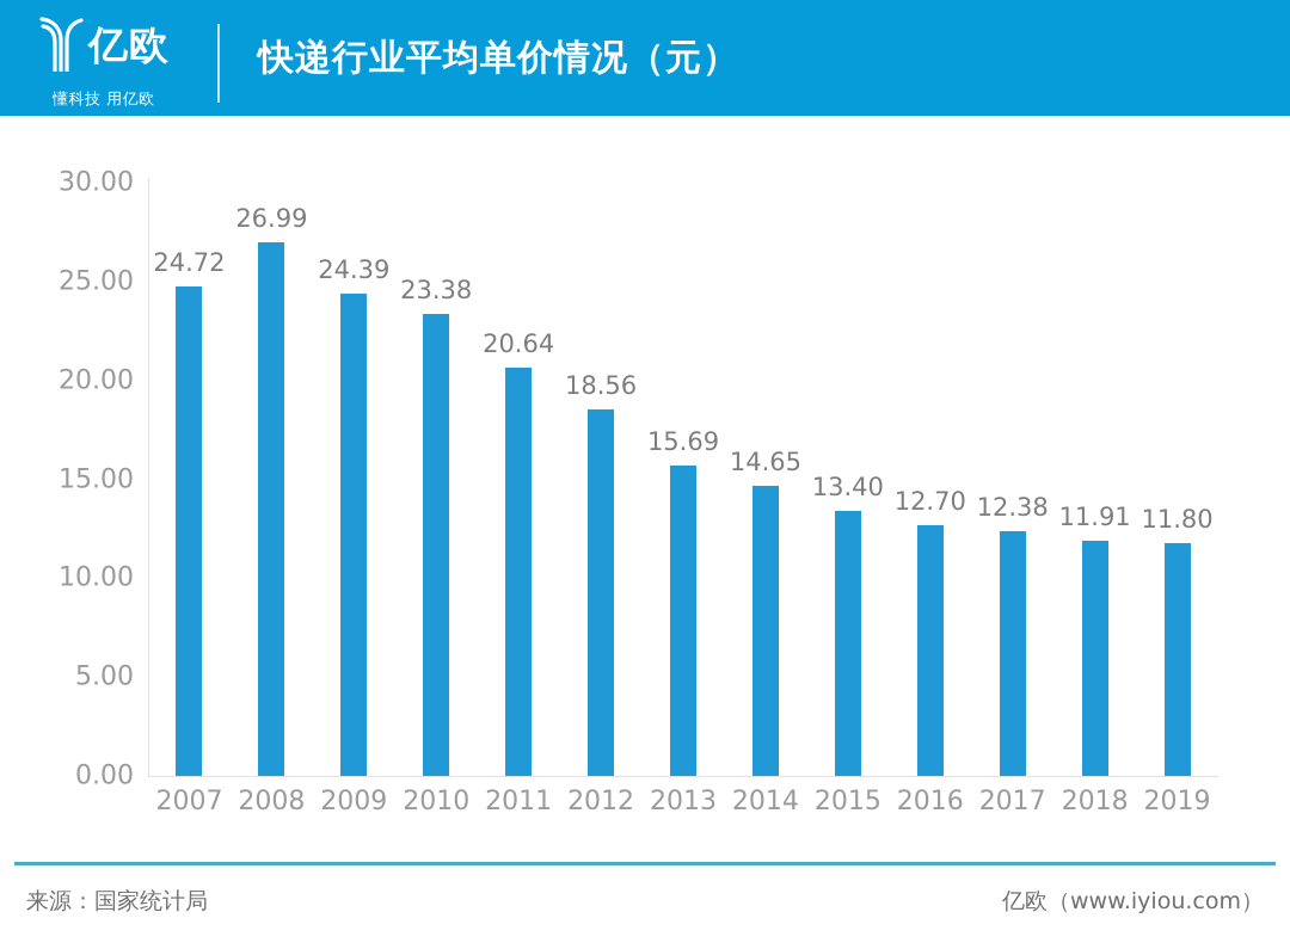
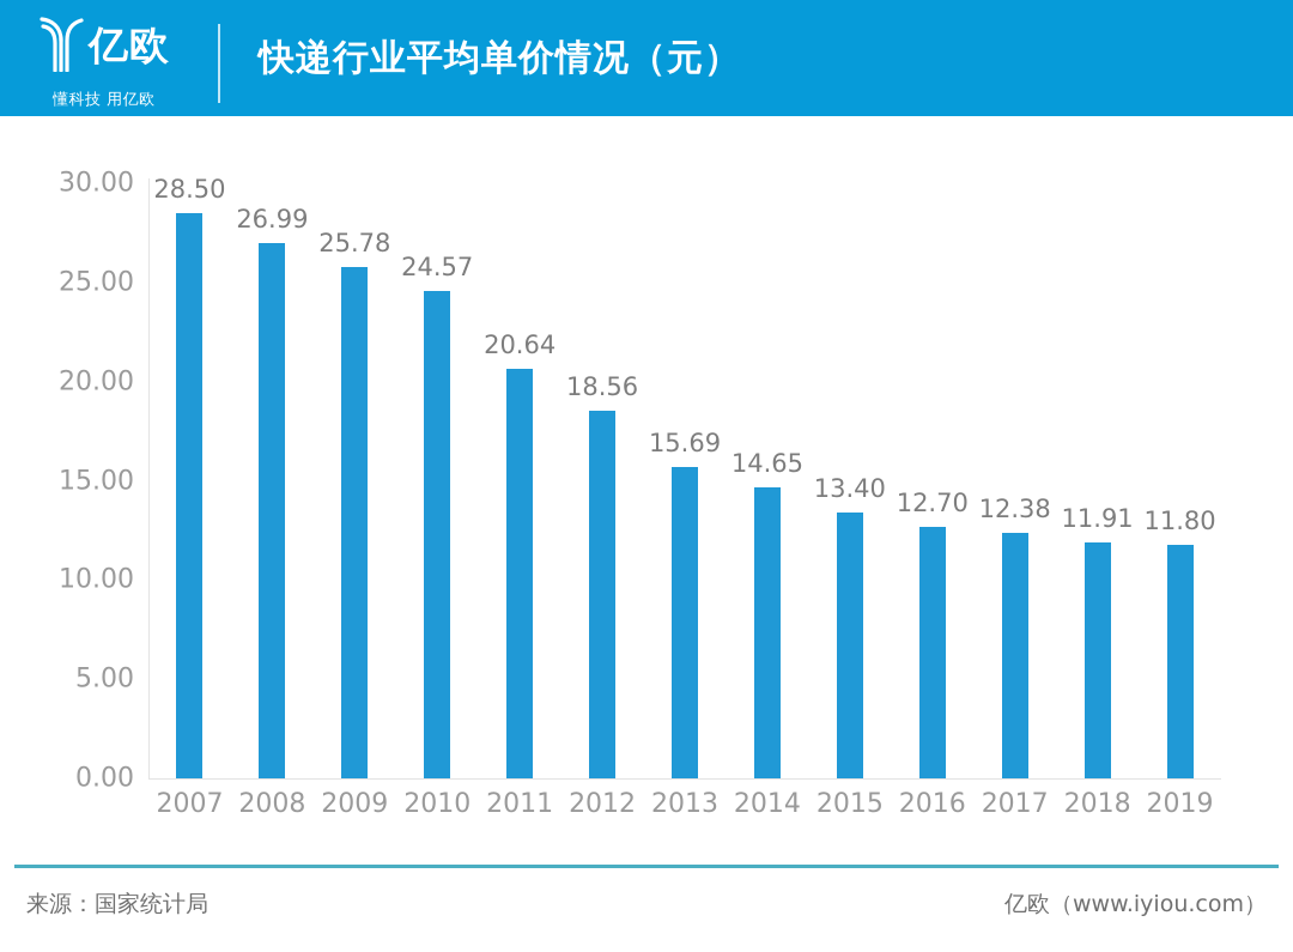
2007: 24.72 -> 28.50
2009: 24.39 -> 25.78
2010: 23.38 -> 24.57
